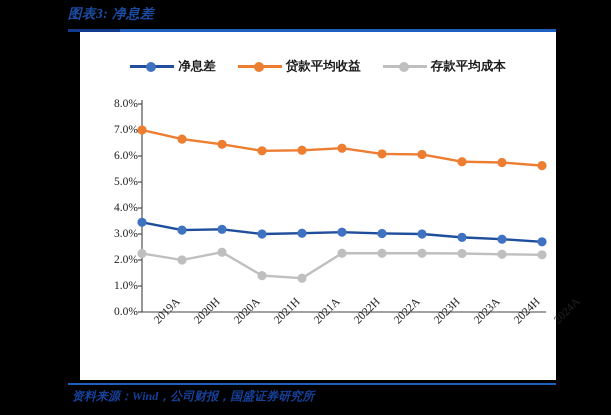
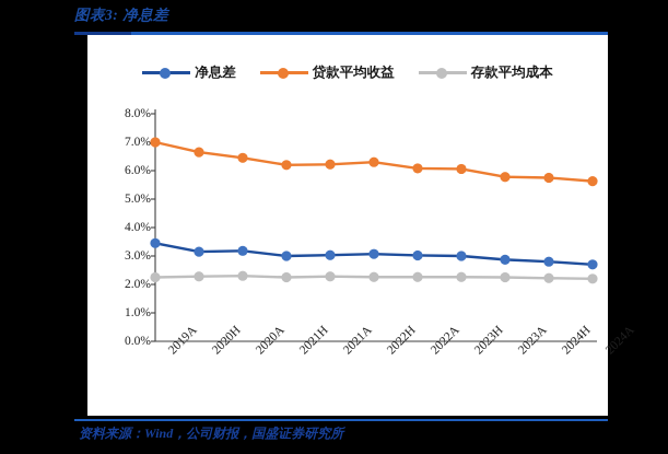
存款平均成本/2020H: 2.0% -> 2.3%
存款平均成本/2021H: 1.4% -> 2.2%
存款平均成本/2021A: 1.3% -> 2.3%
